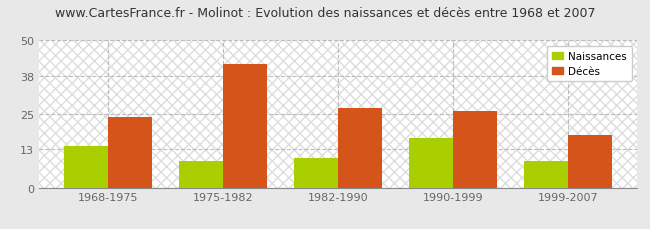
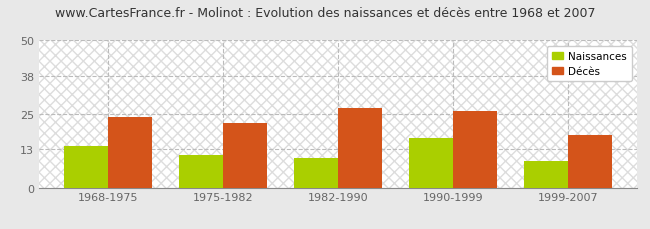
Naissances/1975-1982: 9 -> 11
Décès/1975-1982: 42 -> 22
